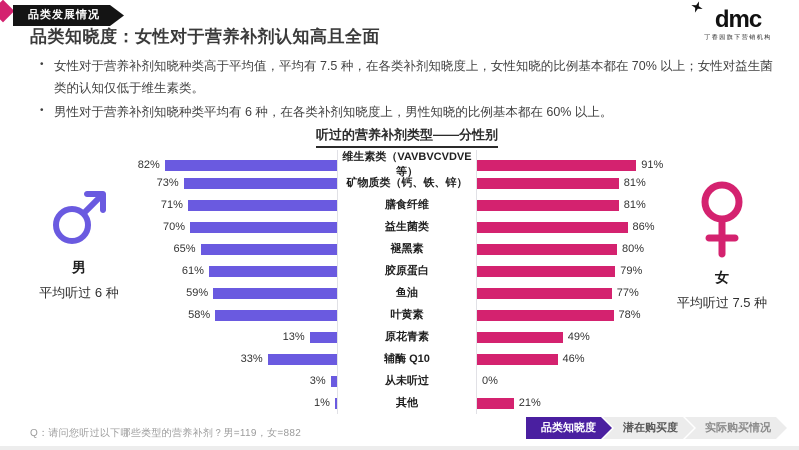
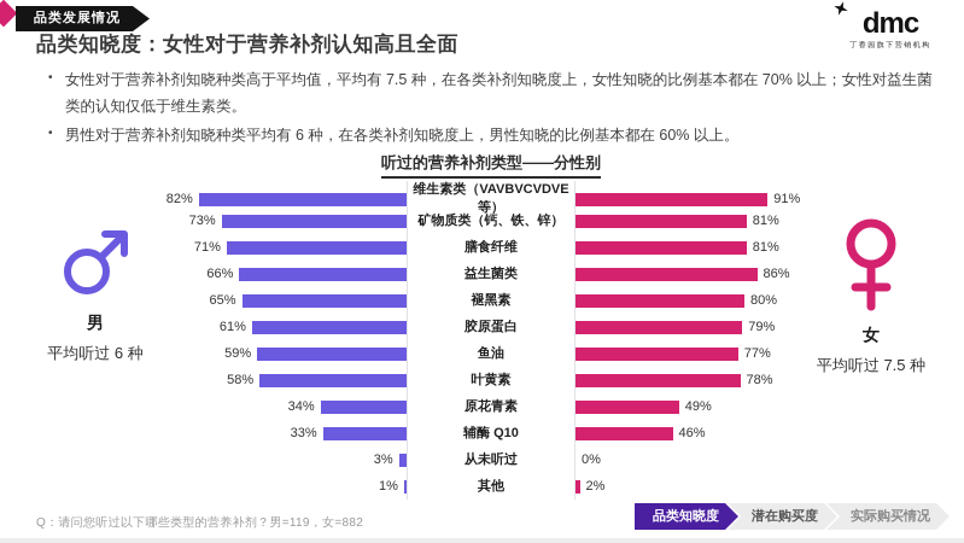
男/益生菌类: 70% -> 66%
男/原花青素: 13% -> 34%
女/其他: 21% -> 2%
